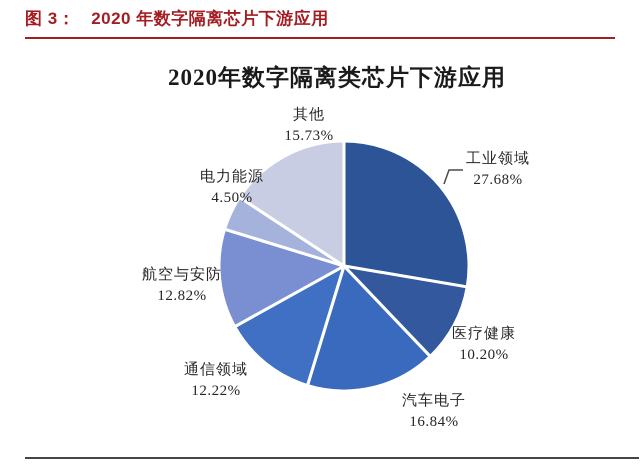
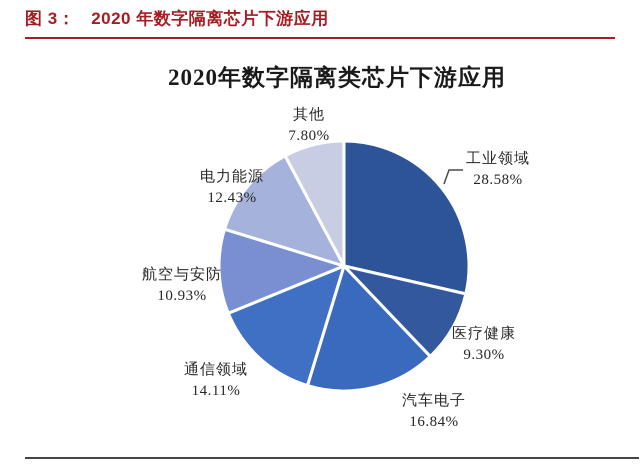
工业领域: 27.68% -> 28.58%
医疗健康: 10.20% -> 9.30%
通信领域: 12.22% -> 14.11%
航空与安防: 12.82% -> 10.93%
电力能源: 4.50% -> 12.43%
其他: 15.73% -> 7.80%
